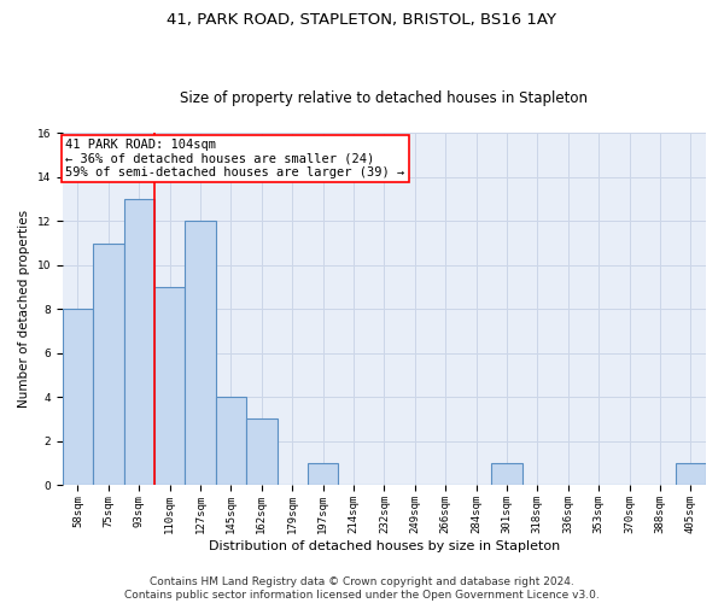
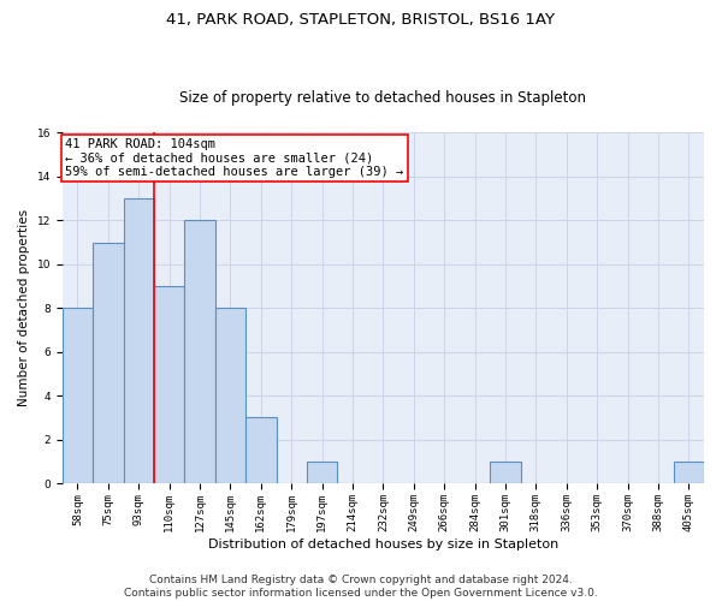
145sqm: 4 -> 8
